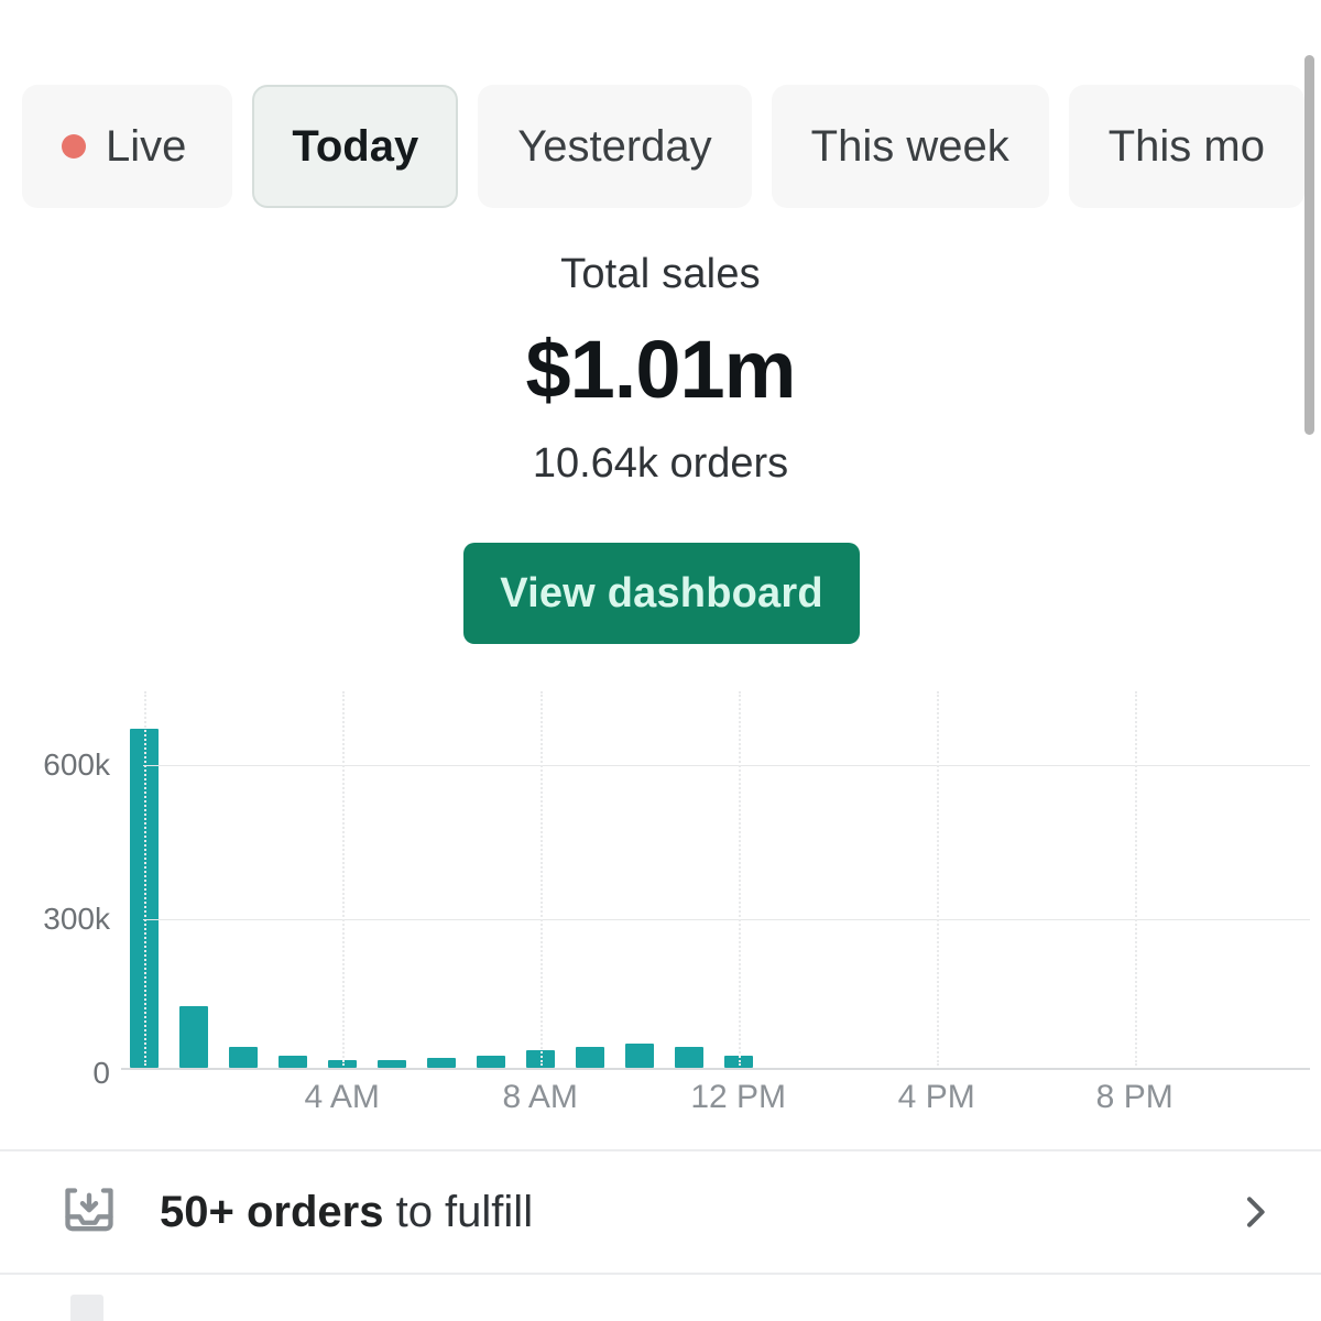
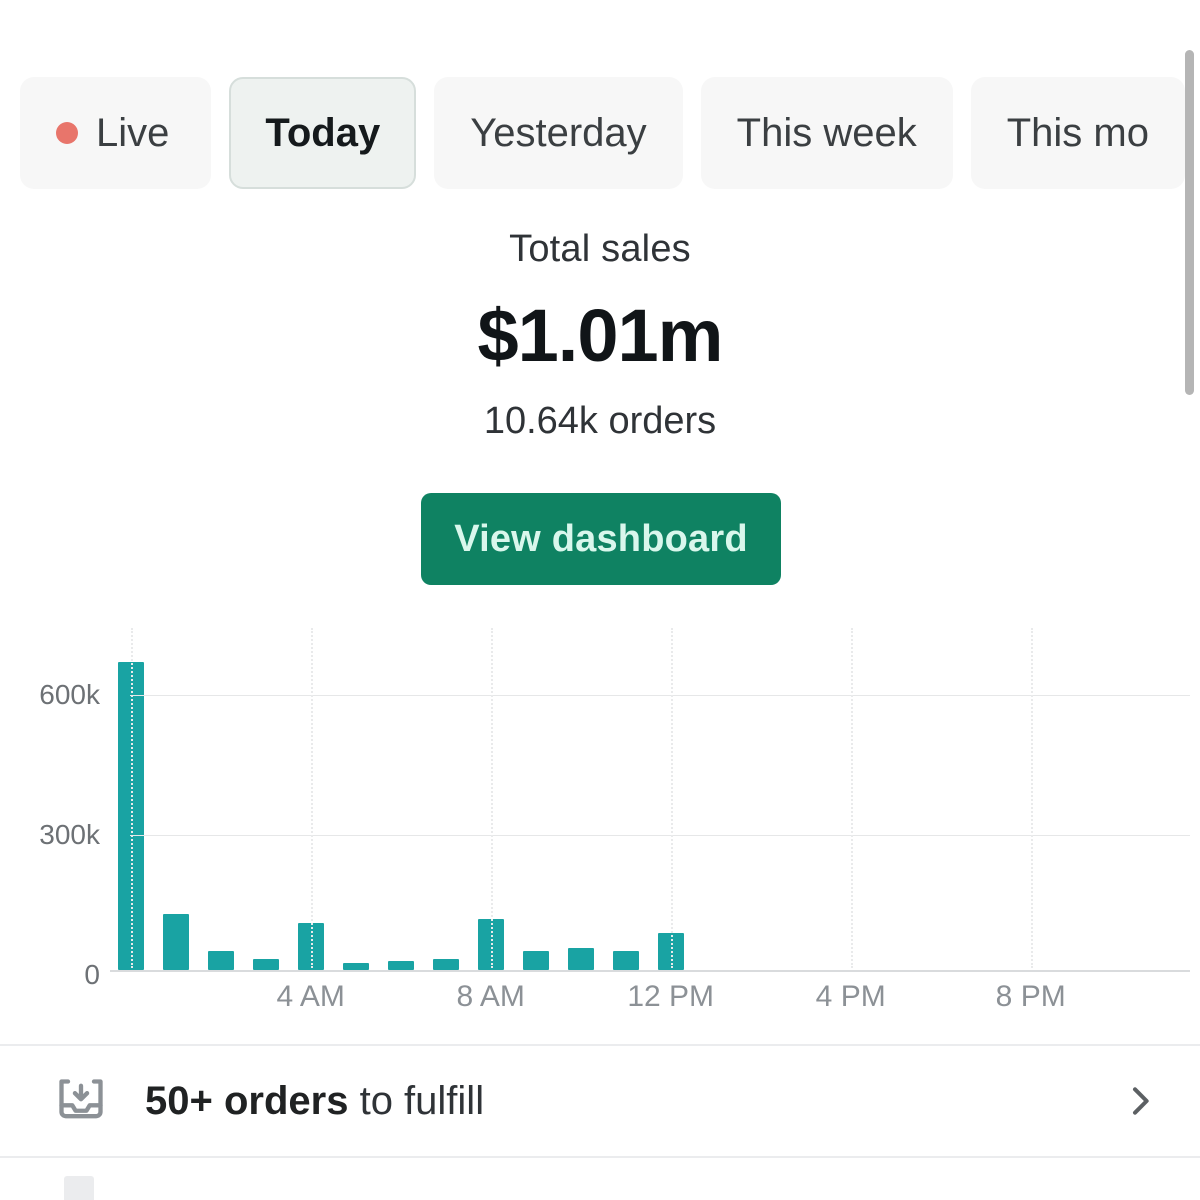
4 AM: 10k -> 100k
8 AM: 30k -> 110k
12 PM: 20k -> 80k
